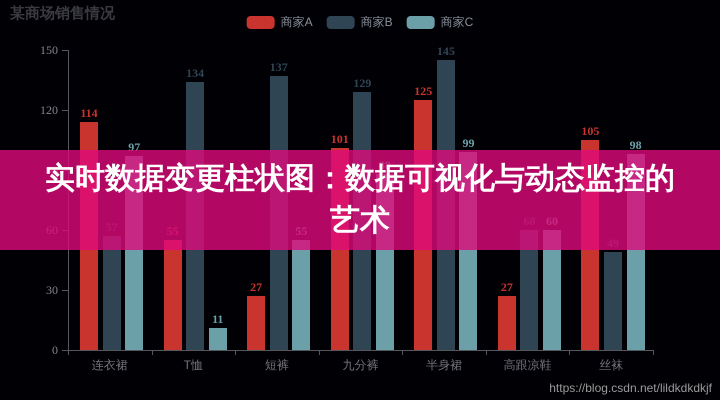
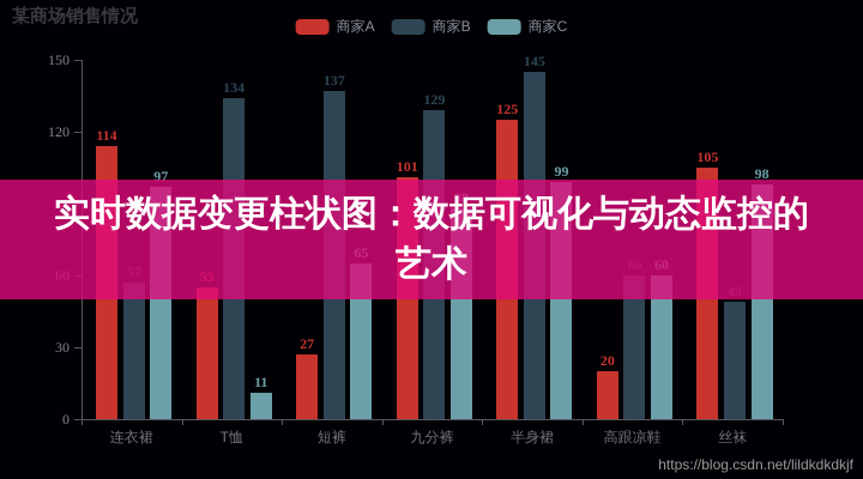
商家C/短裤: 55 -> 65
商家A/高跟凉鞋: 27 -> 20
